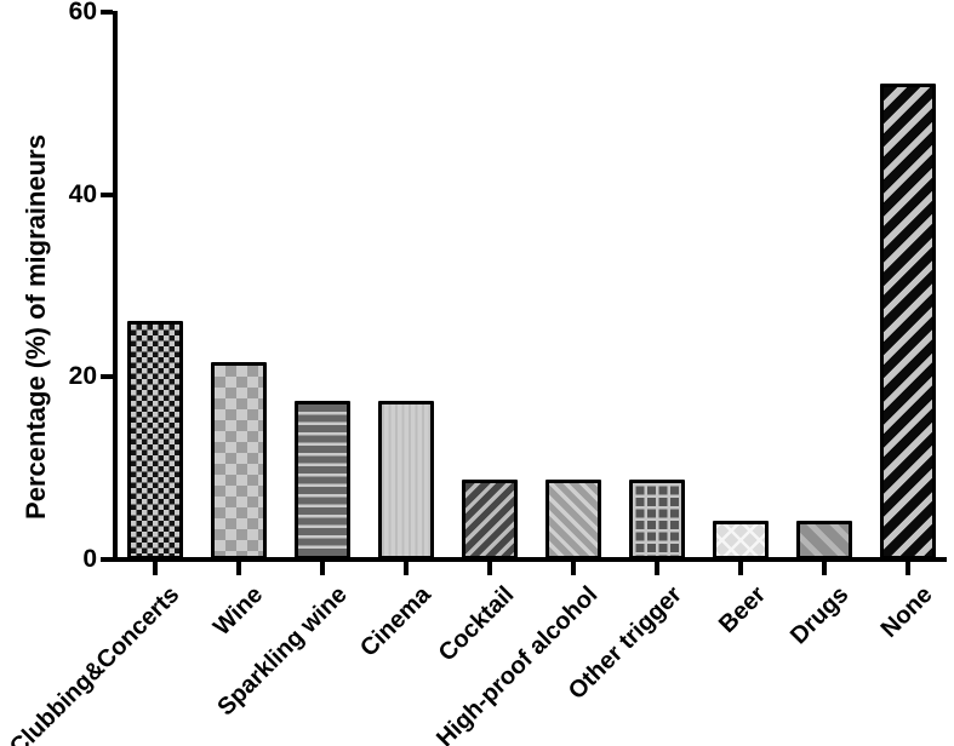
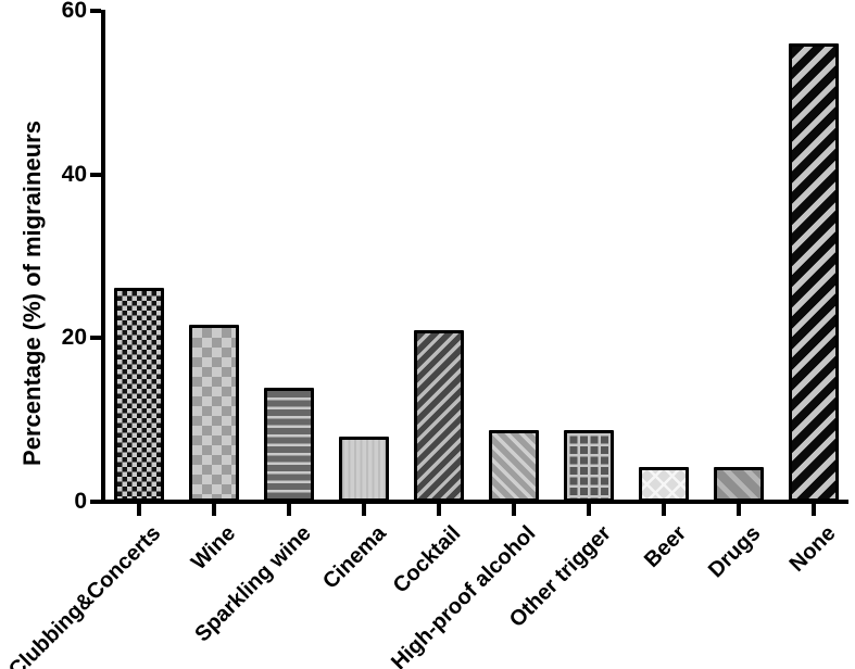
Sparkling wine: 17 -> 14
Cinema: 17 -> 8
Cocktail: 9 -> 21
None: 52 -> 56
